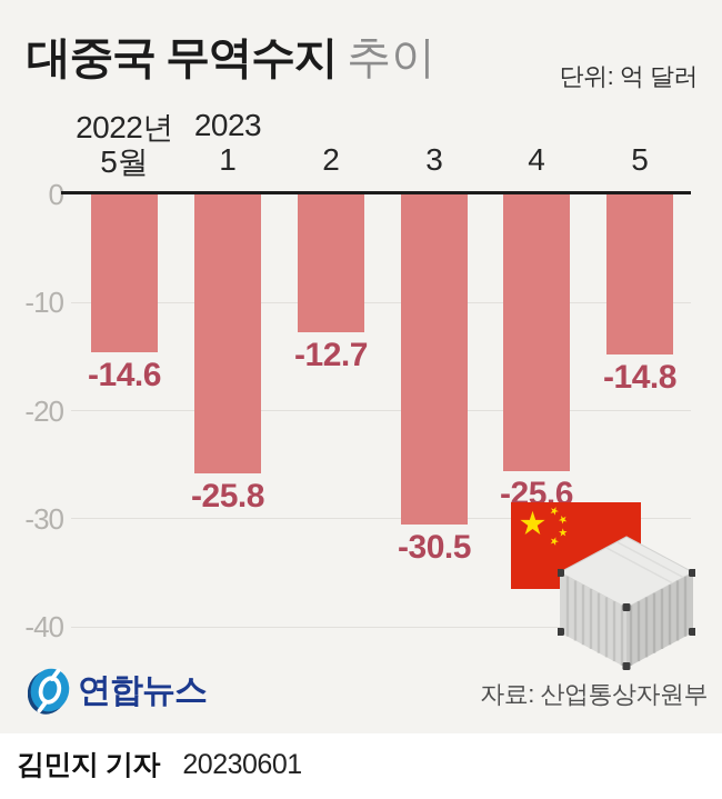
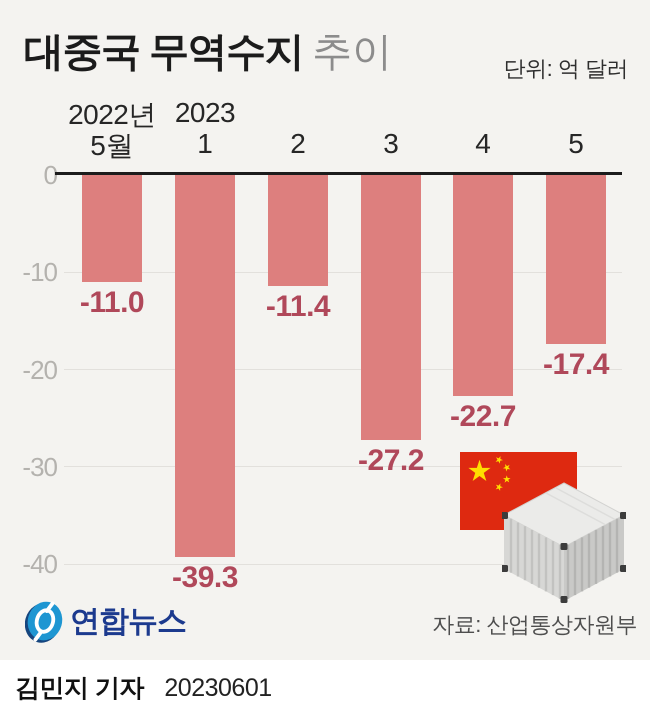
5월: -14.6 -> -11.0
1: -25.8 -> -39.3
2: -12.7 -> -11.4
3: -30.5 -> -27.2
4: -25.6 -> -22.7
5: -14.8 -> -17.4
